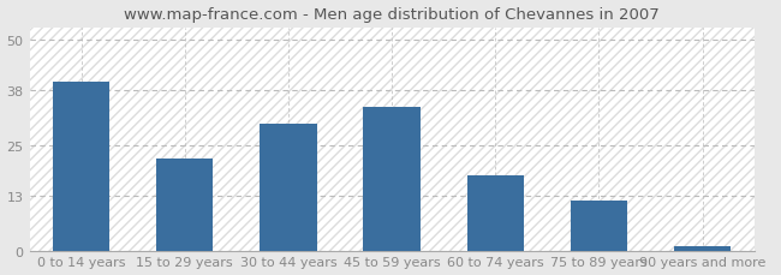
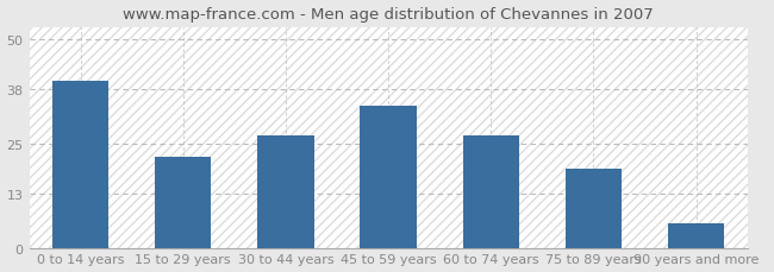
30 to 44 years: 30 -> 27
60 to 74 years: 18 -> 27
75 to 89 years: 12 -> 19
90 years and more: 1 -> 6
